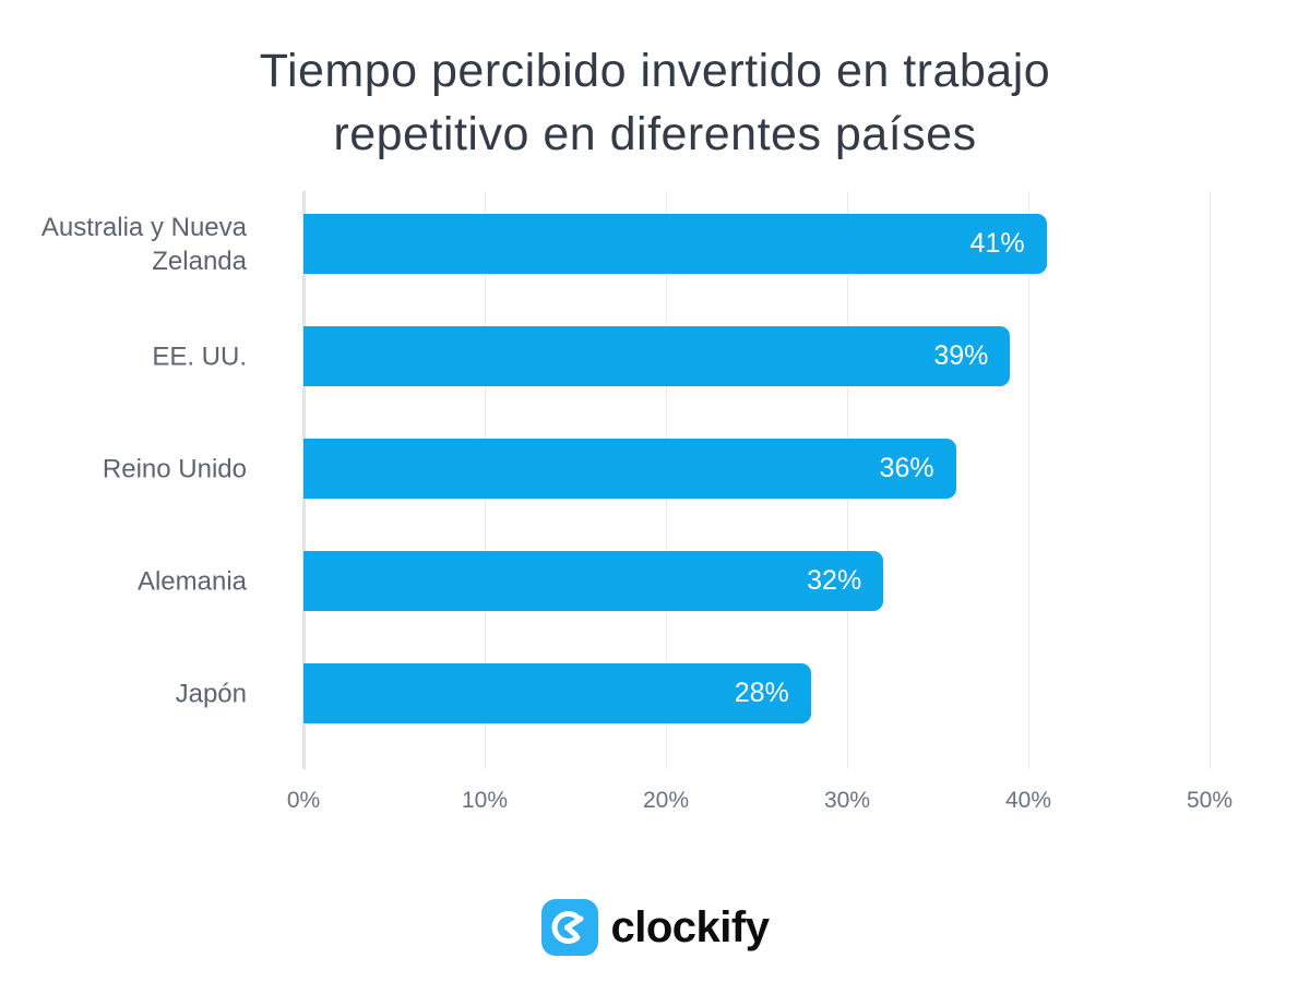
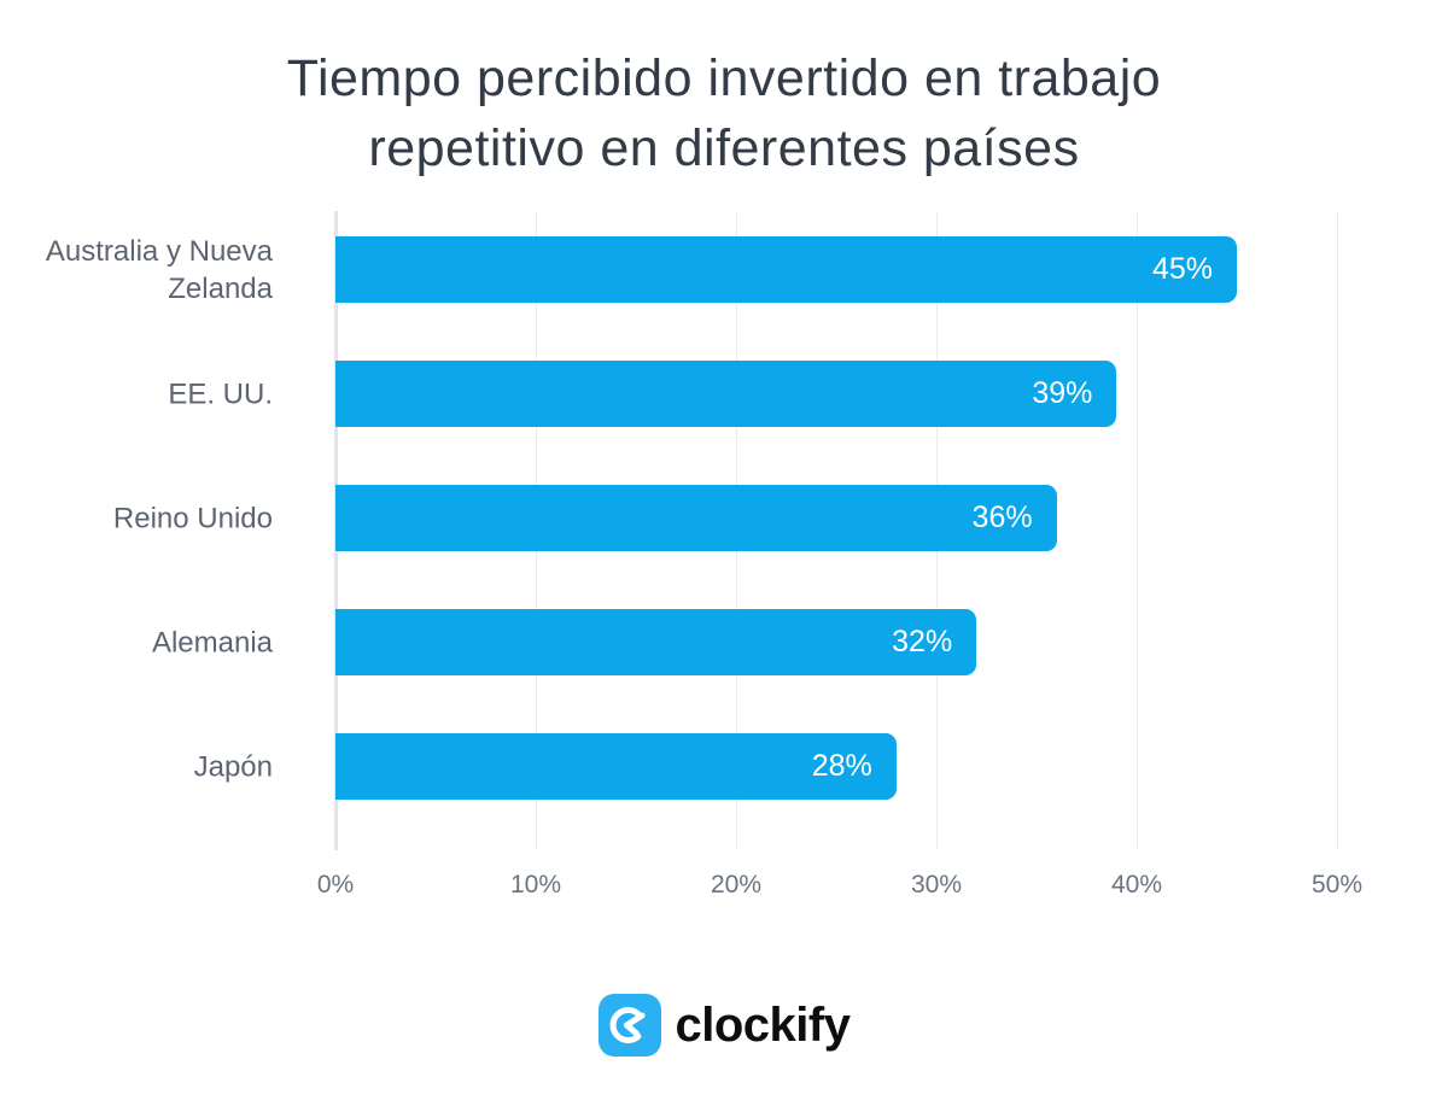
Australia y Nueva Zelanda: 41% -> 45%
